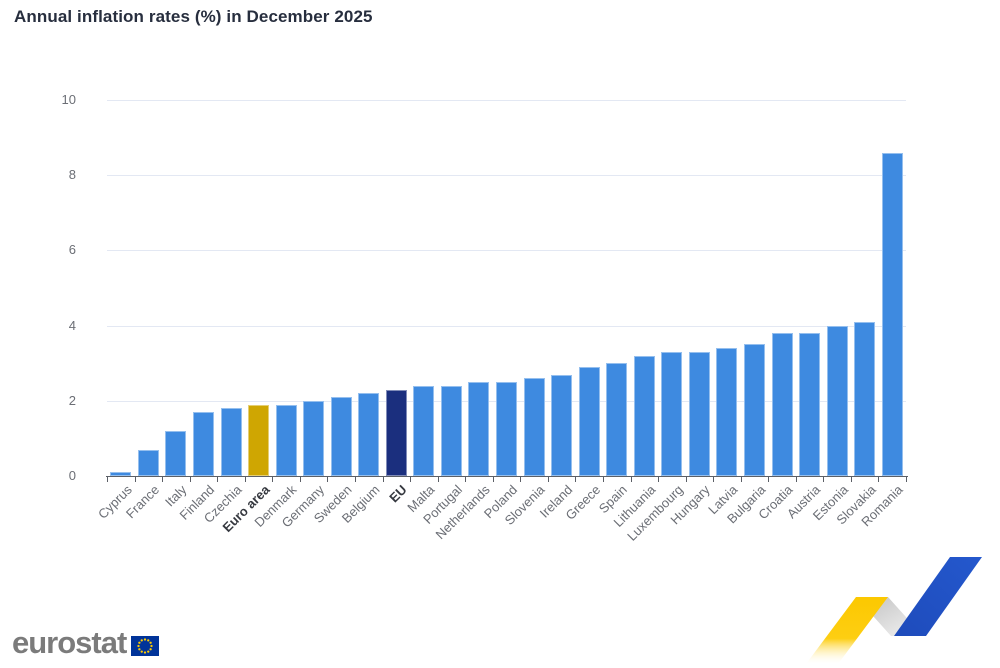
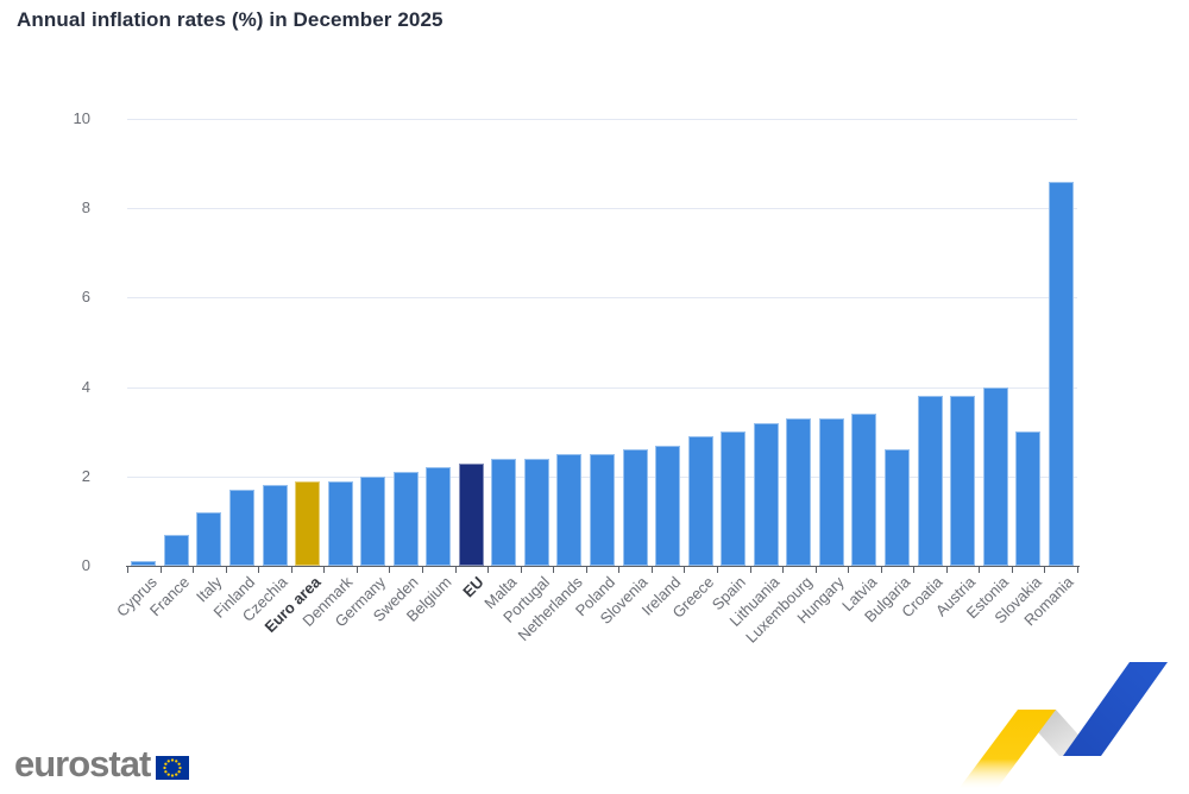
Bulgaria: 3.5 -> 2.6
Slovakia: 4.1 -> 3.0
